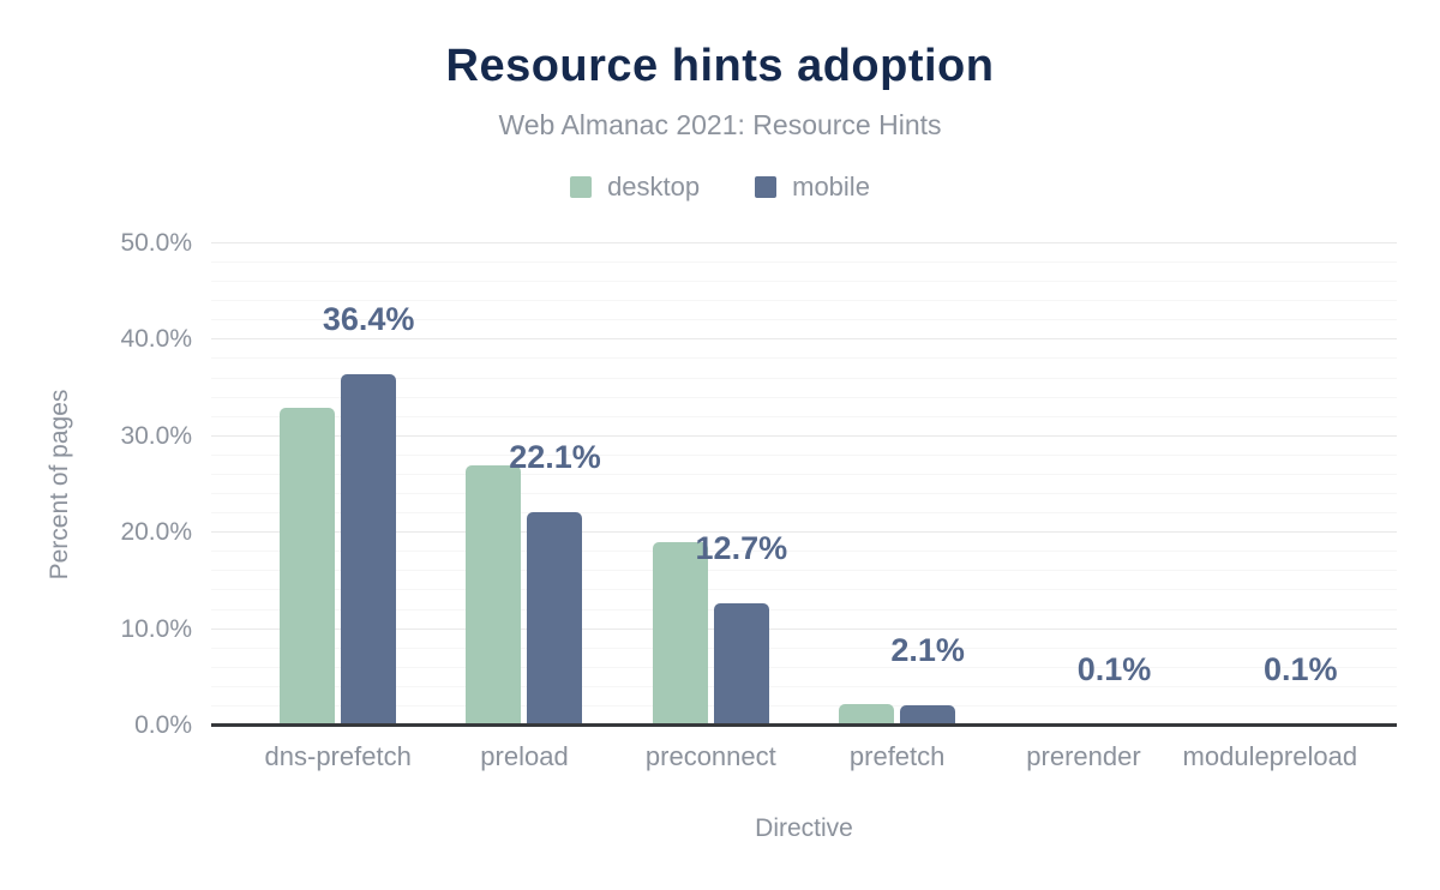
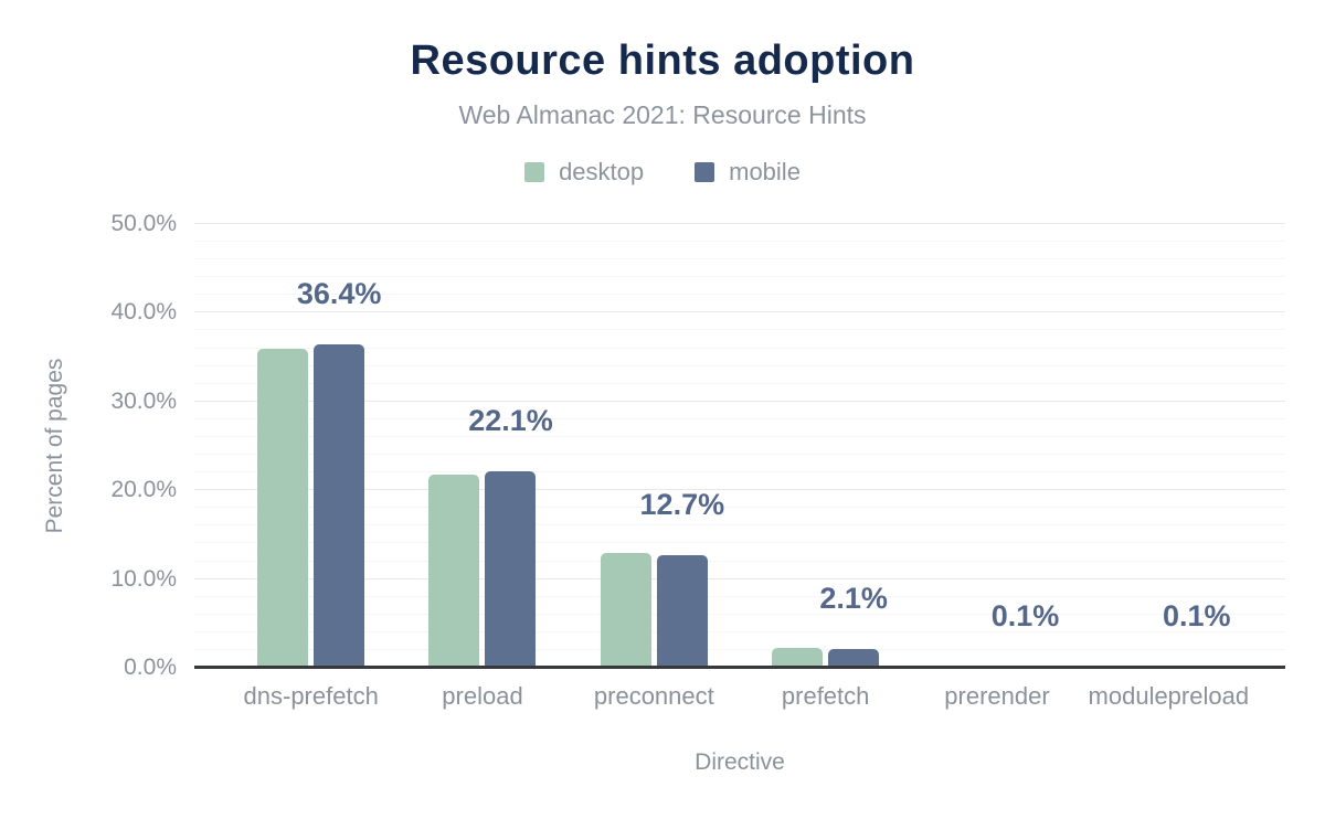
desktop/dns-prefetch: 33% -> 36%
desktop/preload: 27% -> 22%
desktop/preconnect: 19% -> 13%
